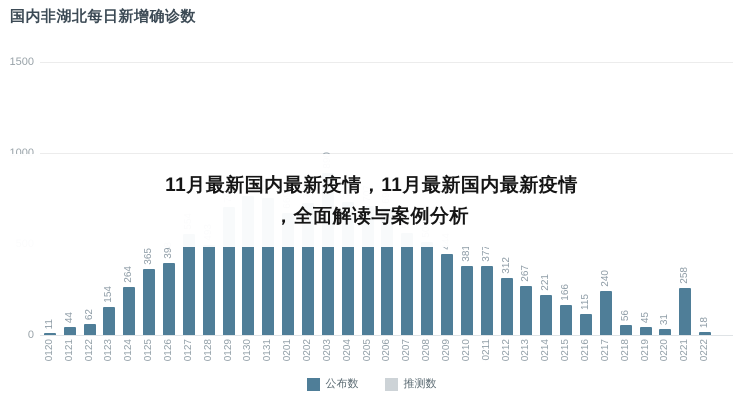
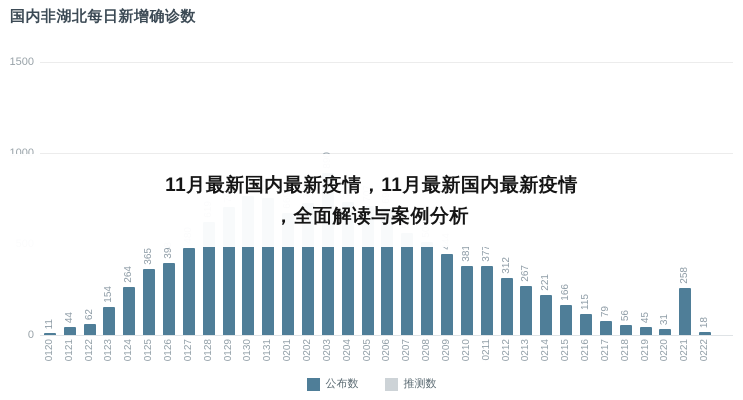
0127: 554 -> 480
0128: 493 -> 619
0217: 240 -> 79
